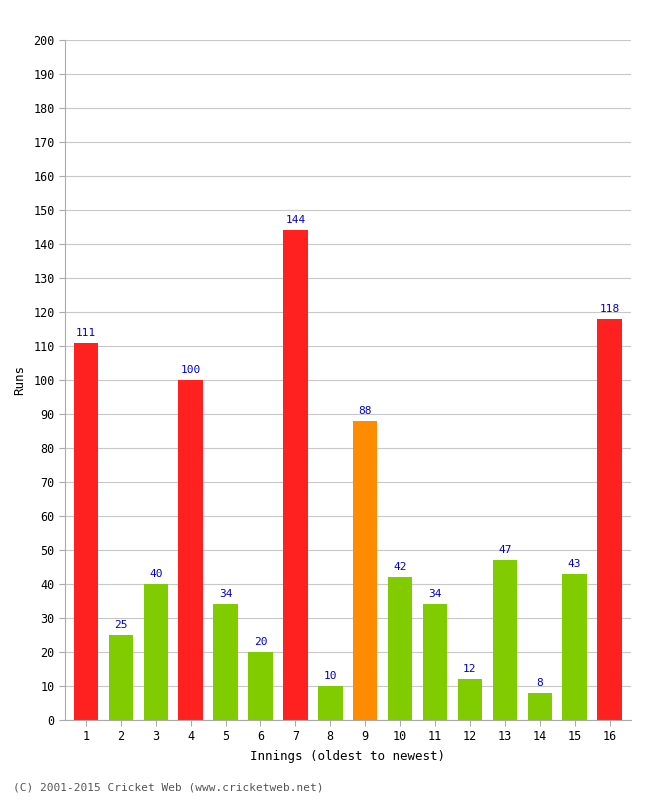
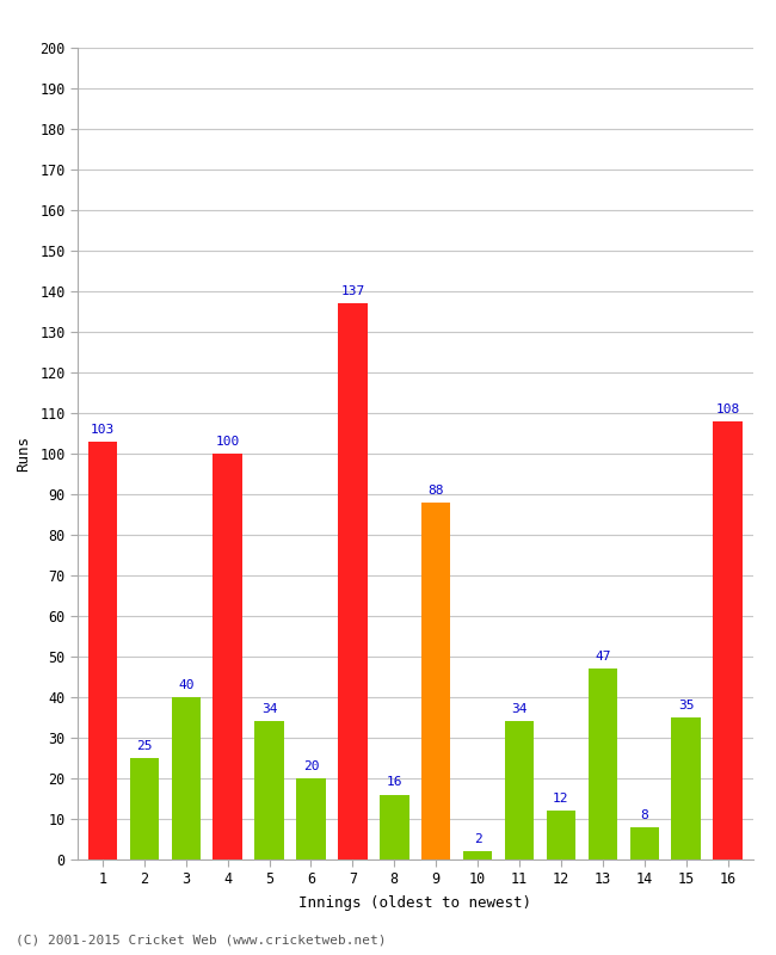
1: 111 -> 103
7: 144 -> 137
8: 10 -> 16
10: 42 -> 2
15: 43 -> 35
16: 118 -> 108
